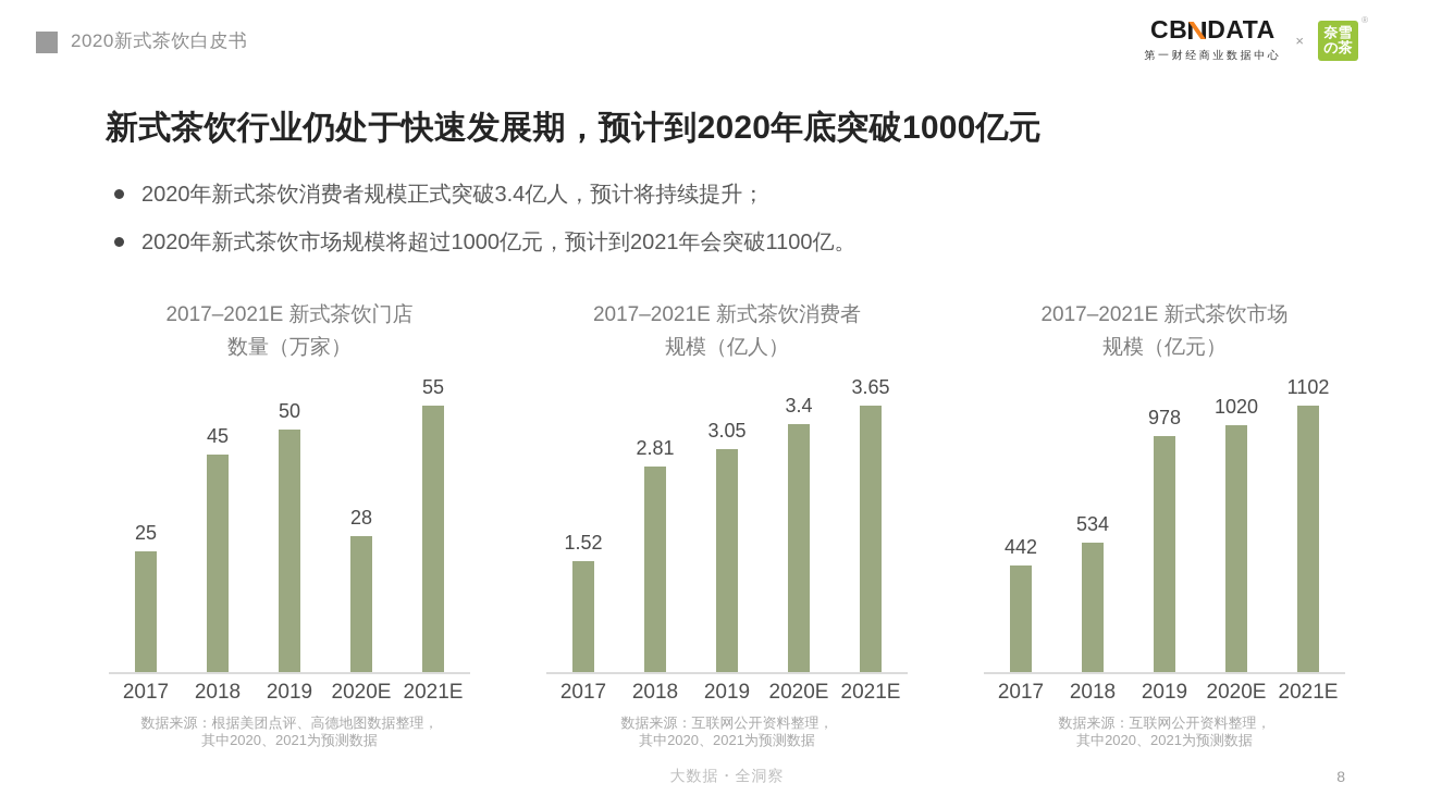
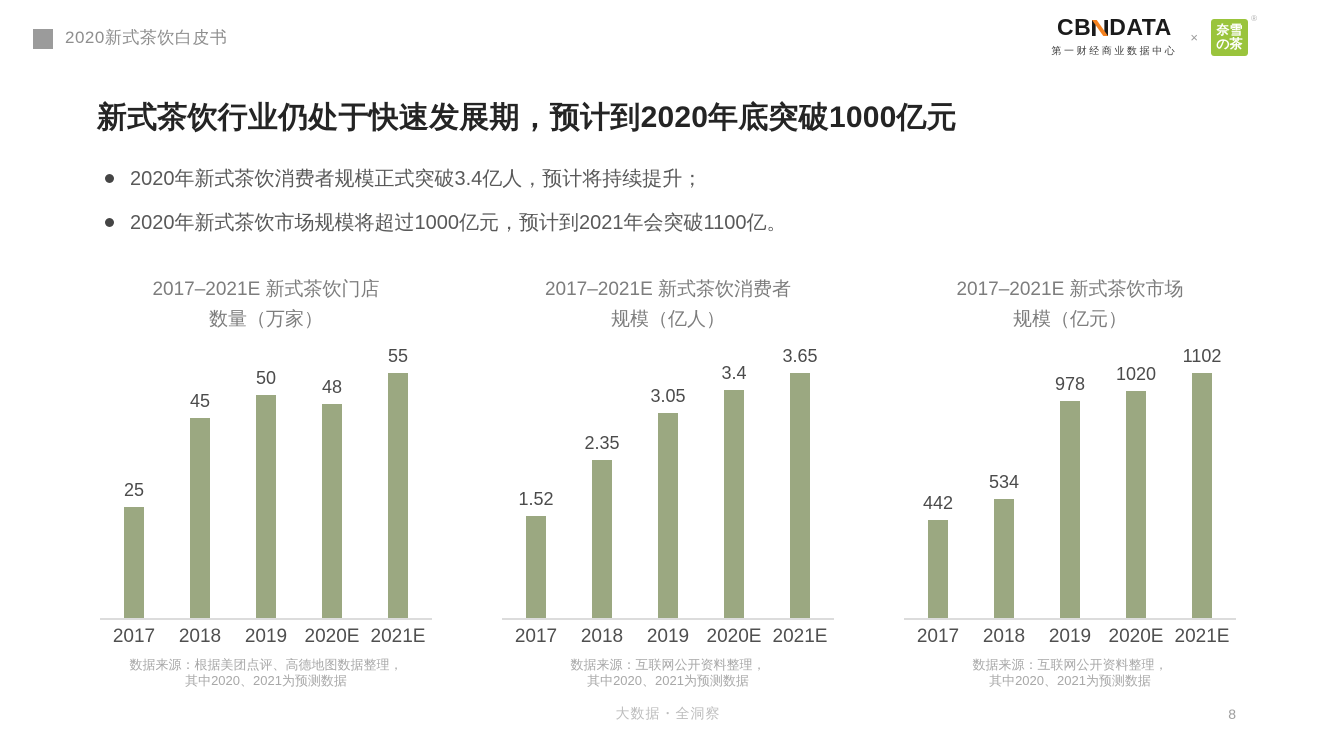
2017–2021E 新式茶饮门店数量（万家）/2020E: 28 -> 48
2017–2021E 新式茶饮消费者规模（亿人）/2018: 2.81 -> 2.35
